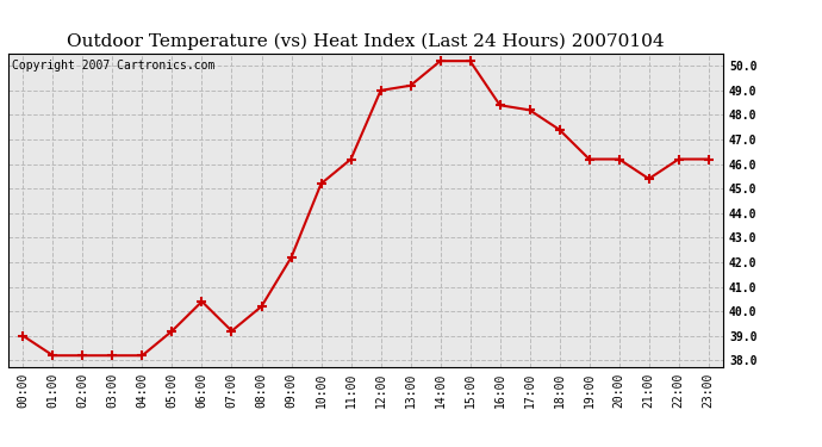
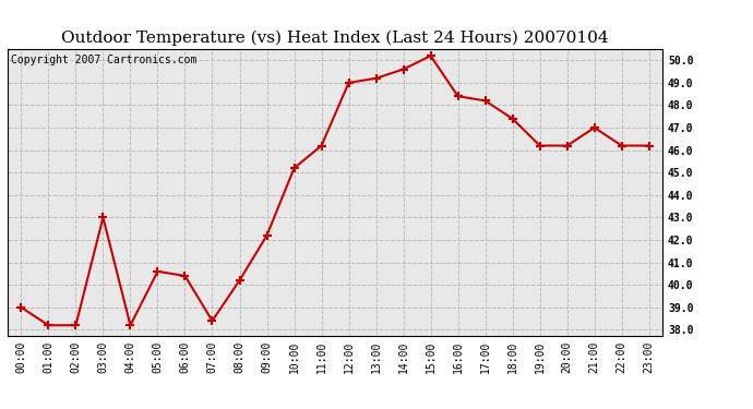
03:00: 38.2 -> 43.0
05:00: 39.2 -> 40.6
07:00: 39.2 -> 38.4
14:00: 50.2 -> 49.6
21:00: 45.4 -> 47.0
